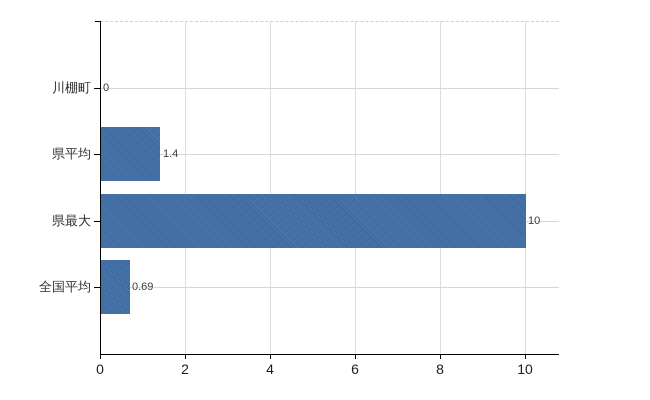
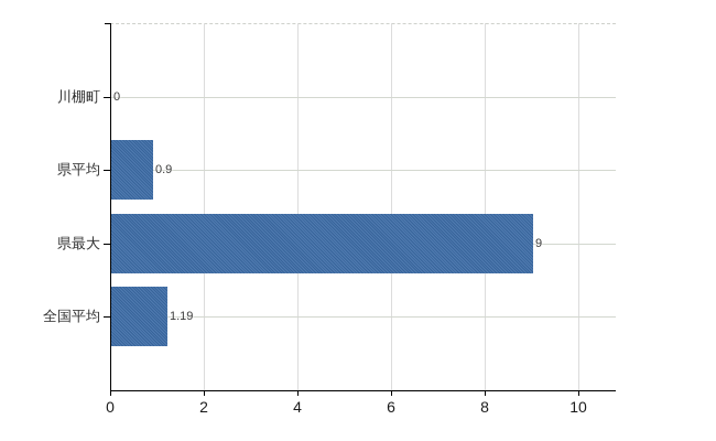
県平均: 1.4 -> 0.9
県最大: 10 -> 9
全国平均: 0.69 -> 1.19
